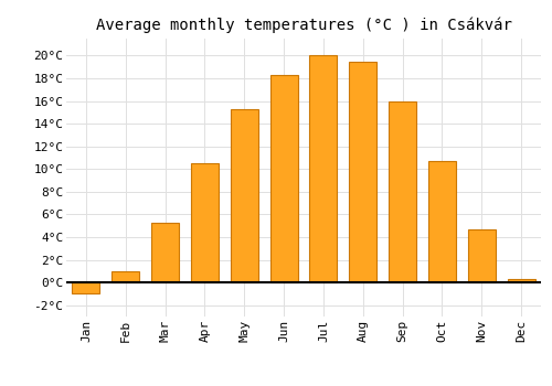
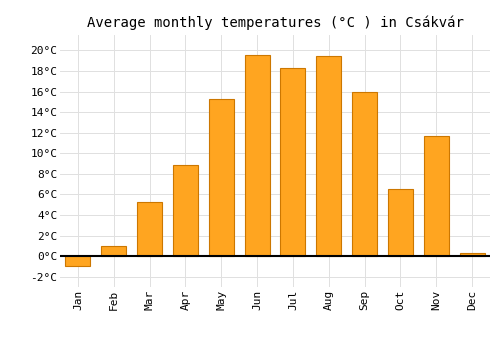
Apr: 10.5°C -> 8.9°C
Jun: 18.3°C -> 19.6°C
Jul: 20.0°C -> 18.3°C
Oct: 10.7°C -> 6.5°C
Nov: 4.7°C -> 11.7°C
